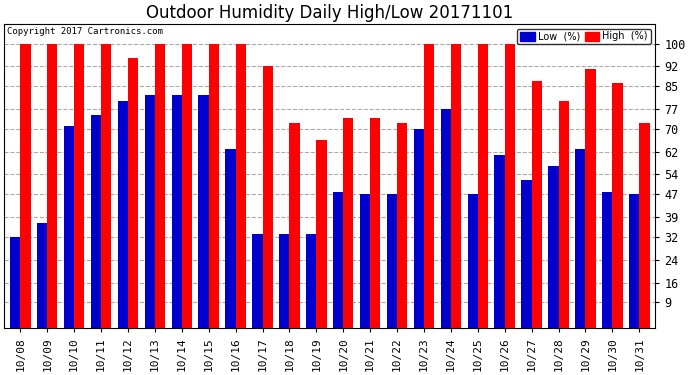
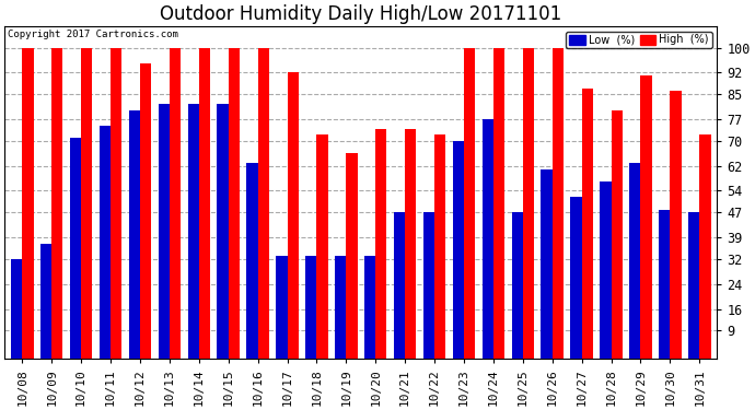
Low (%)/10/20: 48 -> 33
